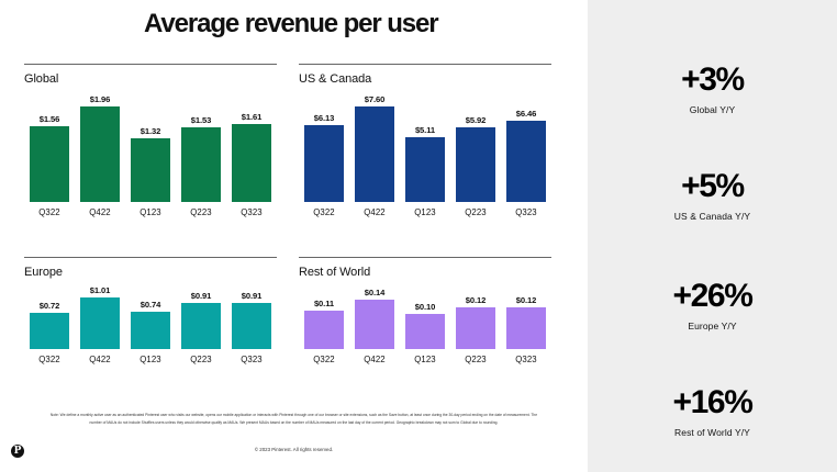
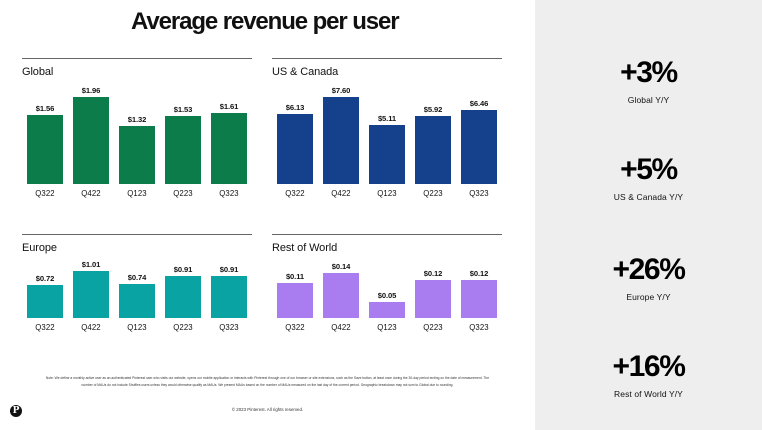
Rest of World/Q123: $0.10 -> $0.05
